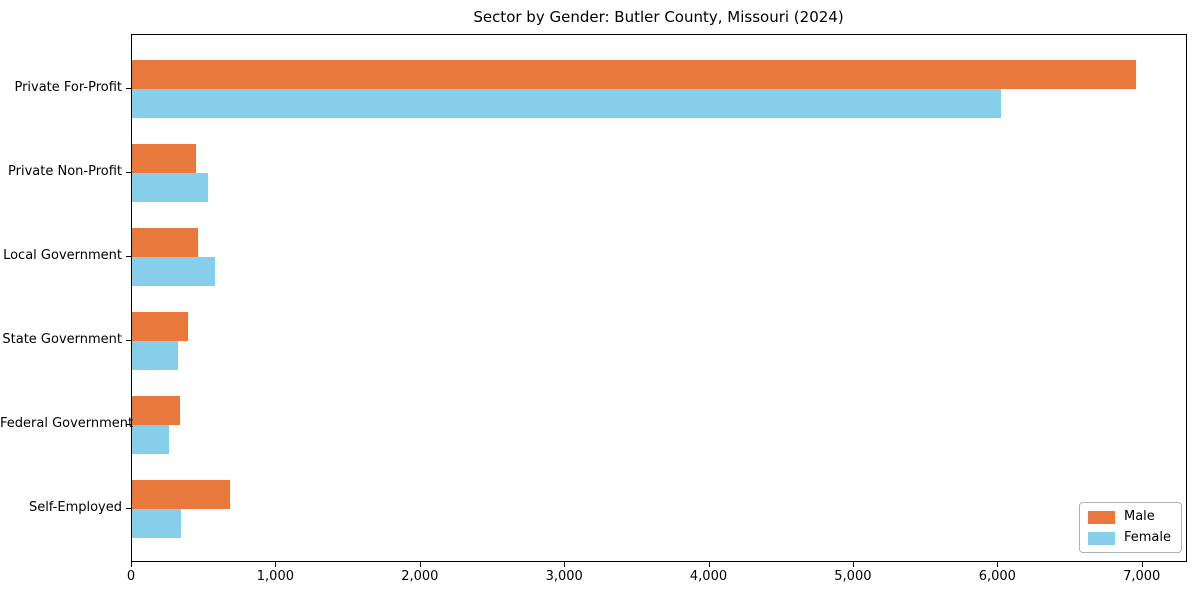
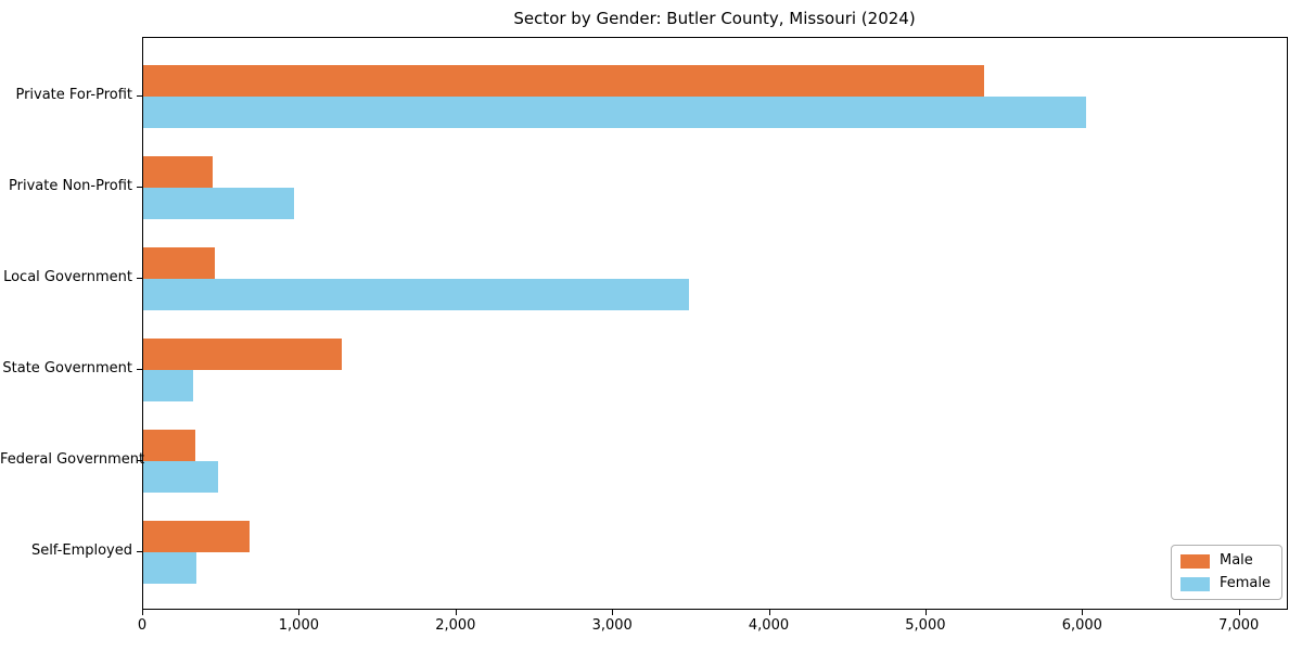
Male/Private For-Profit: 6950 -> 5370
Female/Private Non-Profit: 520 -> 960
Female/Local Government: 580 -> 3480
Male/State Government: 380 -> 1270
Female/Federal Government: 260 -> 480
